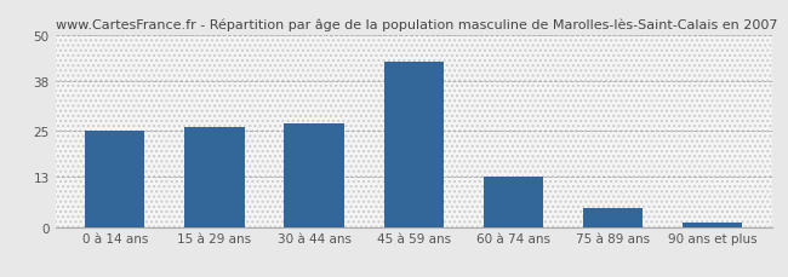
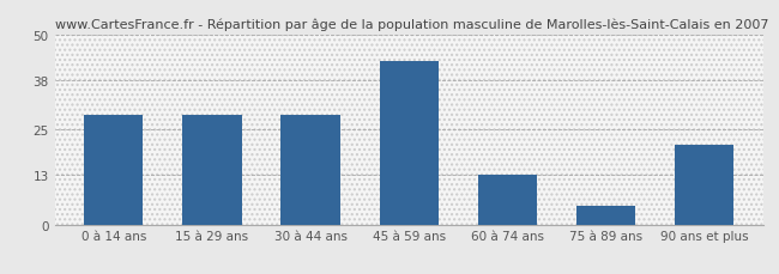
0 à 14 ans: 25 -> 29
15 à 29 ans: 26 -> 29
30 à 44 ans: 27 -> 29
90 ans et plus: 1 -> 21
